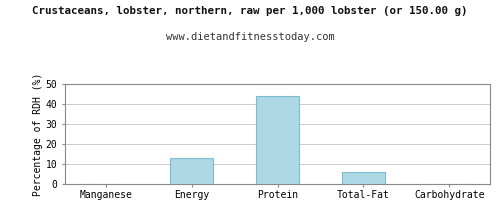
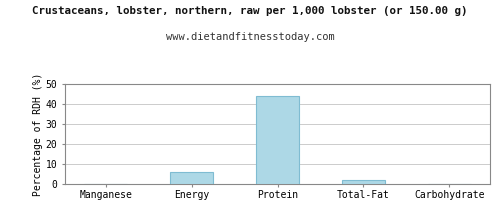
Energy: 13 -> 6
Total-Fat: 6 -> 2
